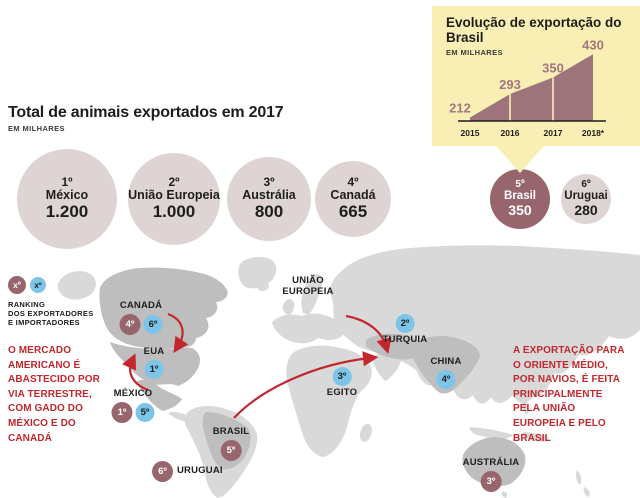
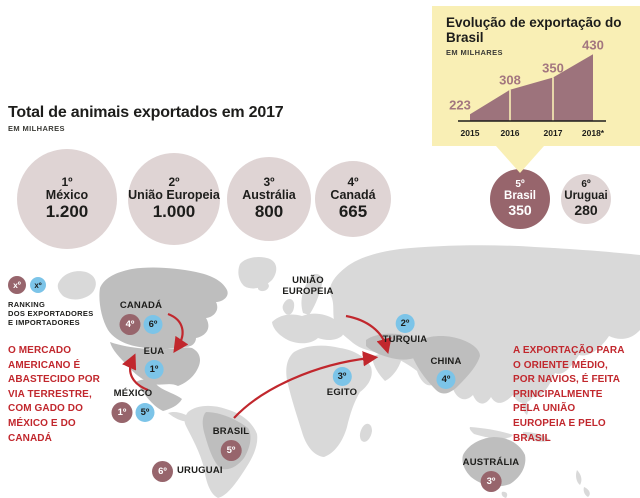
Evolução de exportação do Brasil/2015: 212 -> 223
Evolução de exportação do Brasil/2016: 293 -> 308
